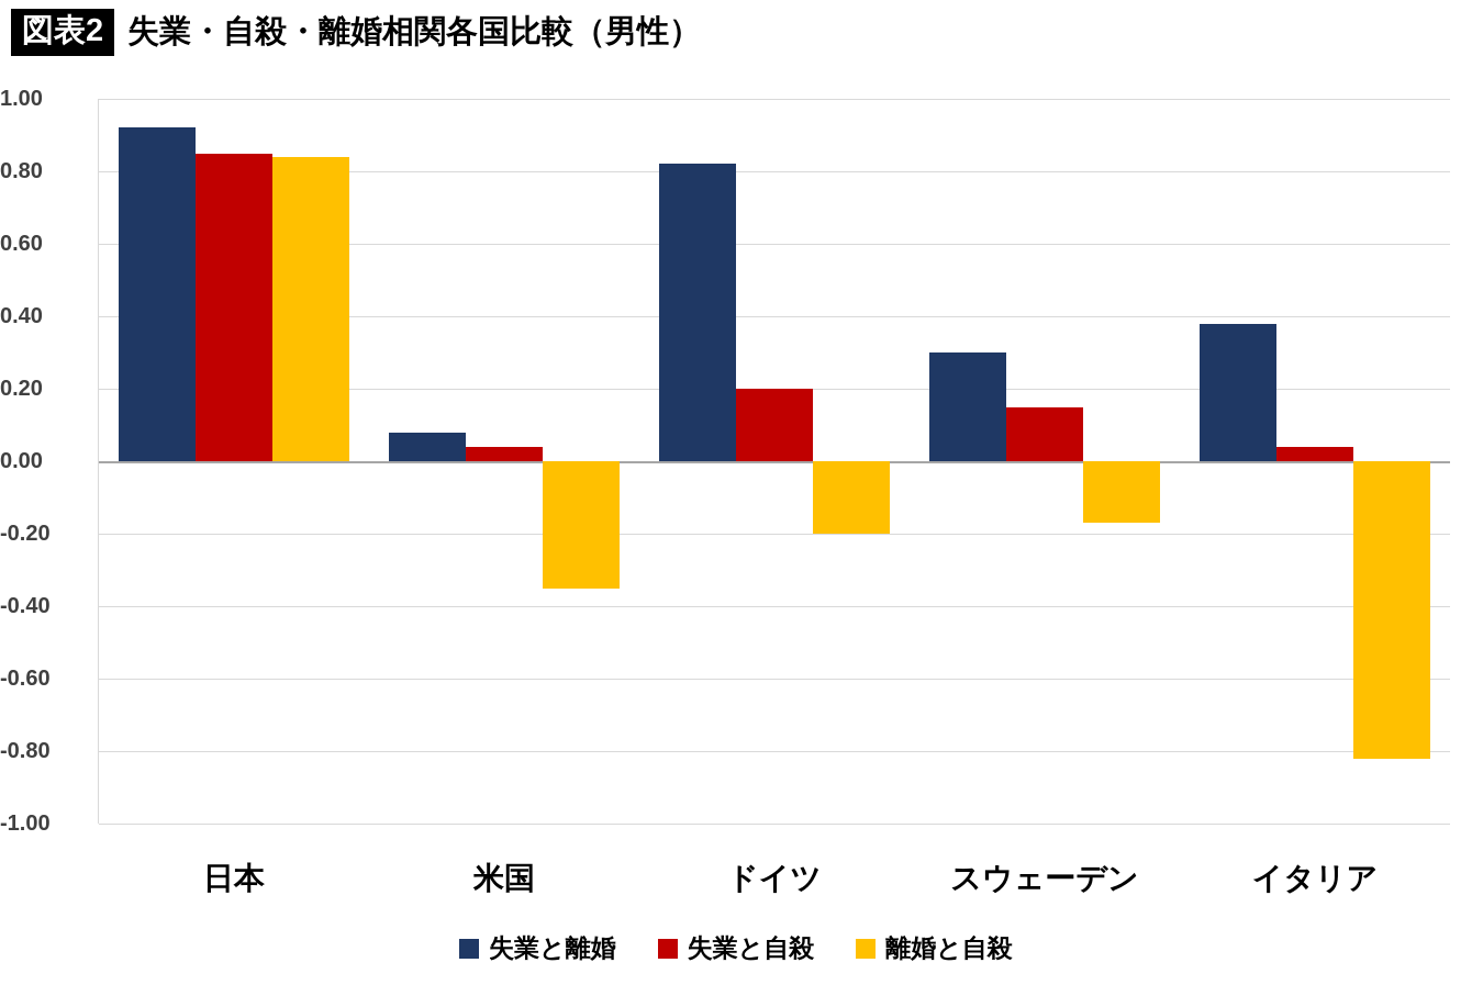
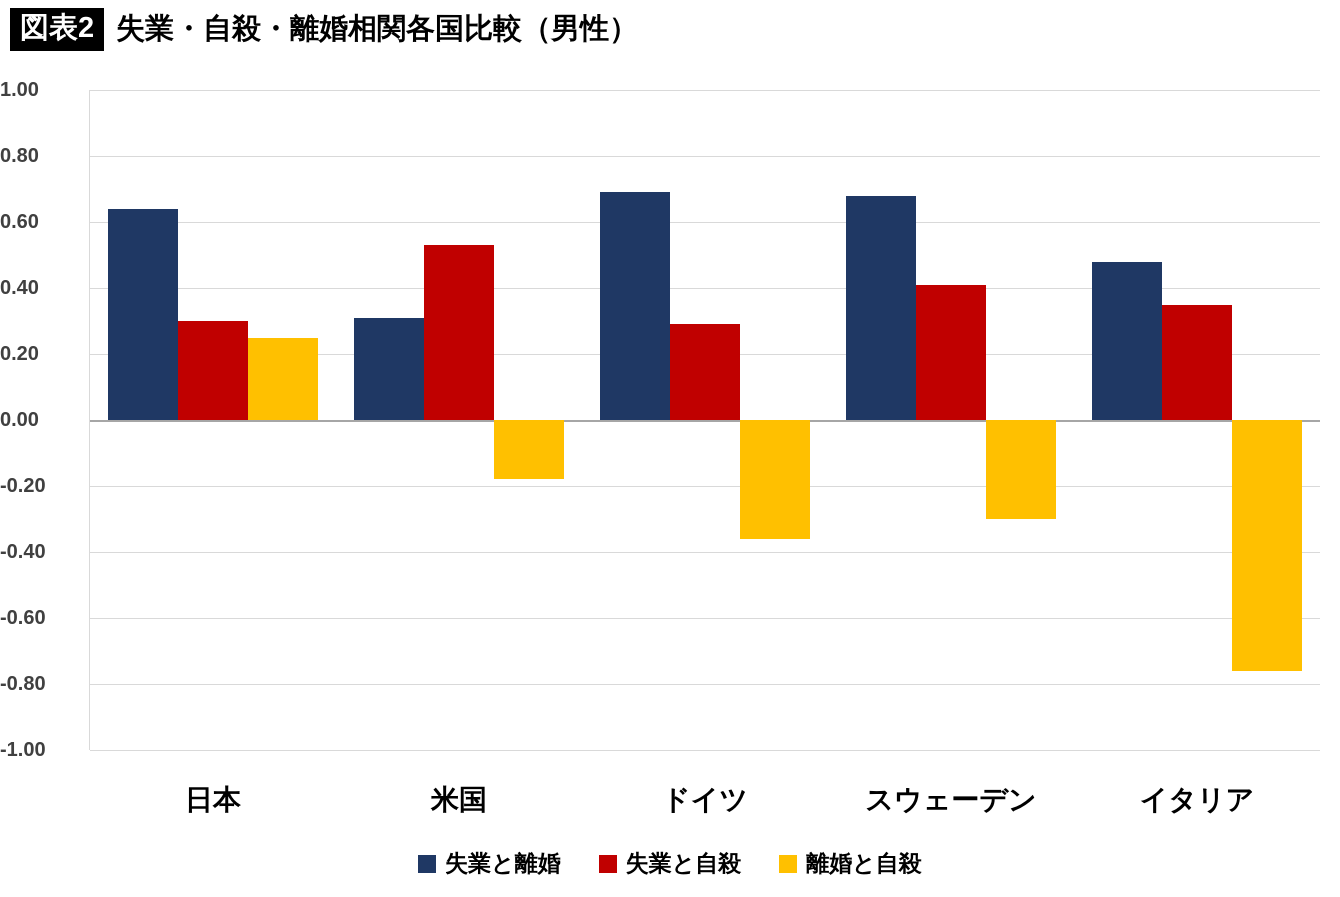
失業と離婚/日本: 0.92 -> 0.64
失業と自殺/日本: 0.85 -> 0.30
離婚と自殺/日本: 0.84 -> 0.25
失業と離婚/米国: 0.08 -> 0.31
失業と自殺/米国: 0.04 -> 0.53
離婚と自殺/米国: -0.35 -> -0.18
失業と離婚/ドイツ: 0.82 -> 0.69
失業と自殺/ドイツ: 0.20 -> 0.29
離婚と自殺/ドイツ: -0.20 -> -0.36
失業と離婚/スウェーデン: 0.30 -> 0.68
失業と自殺/スウェーデン: 0.15 -> 0.41
離婚と自殺/スウェーデン: -0.17 -> -0.30
失業と離婚/イタリア: 0.38 -> 0.48
失業と自殺/イタリア: 0.04 -> 0.35
離婚と自殺/イタリア: -0.82 -> -0.76
